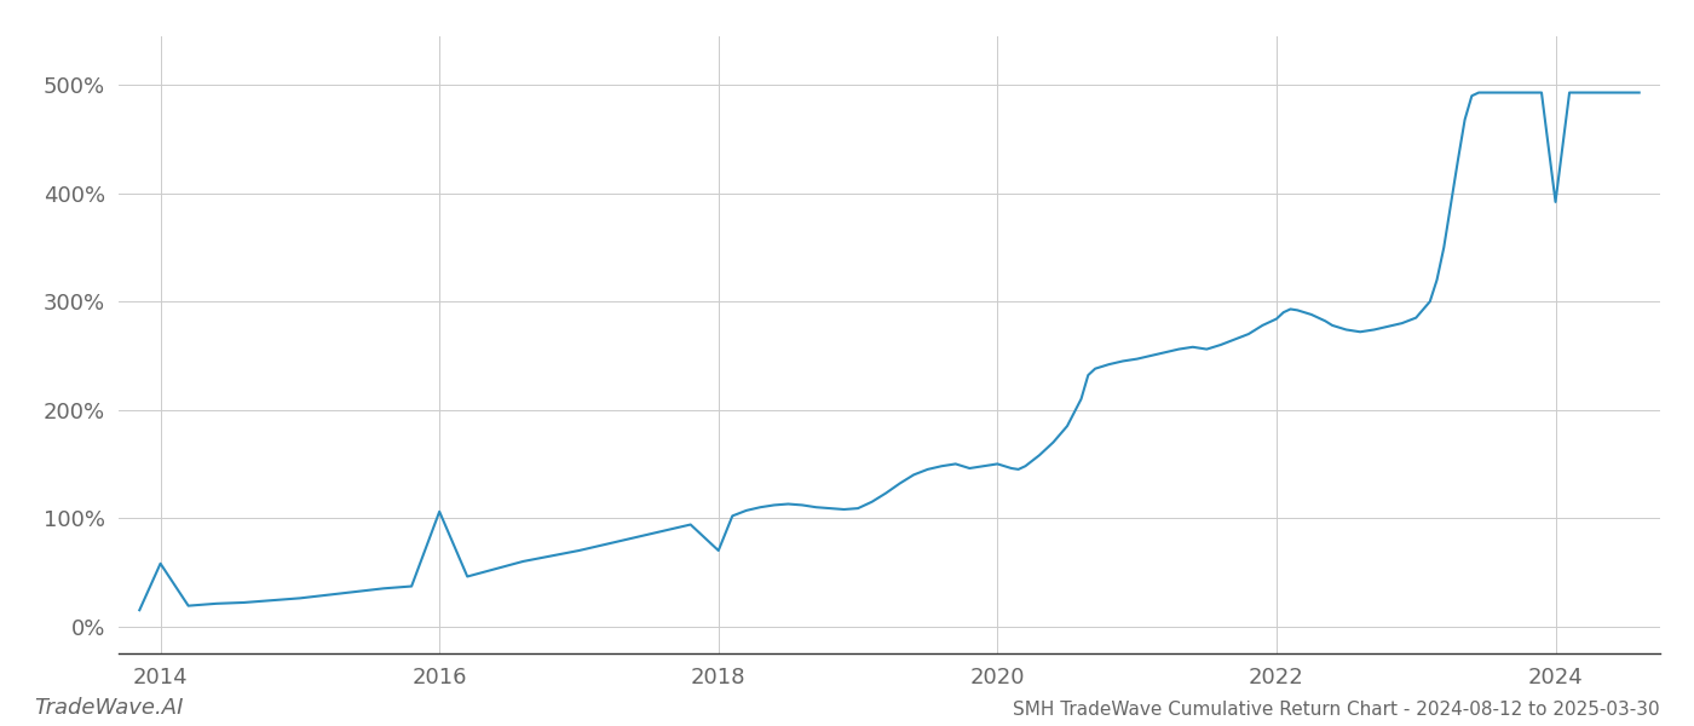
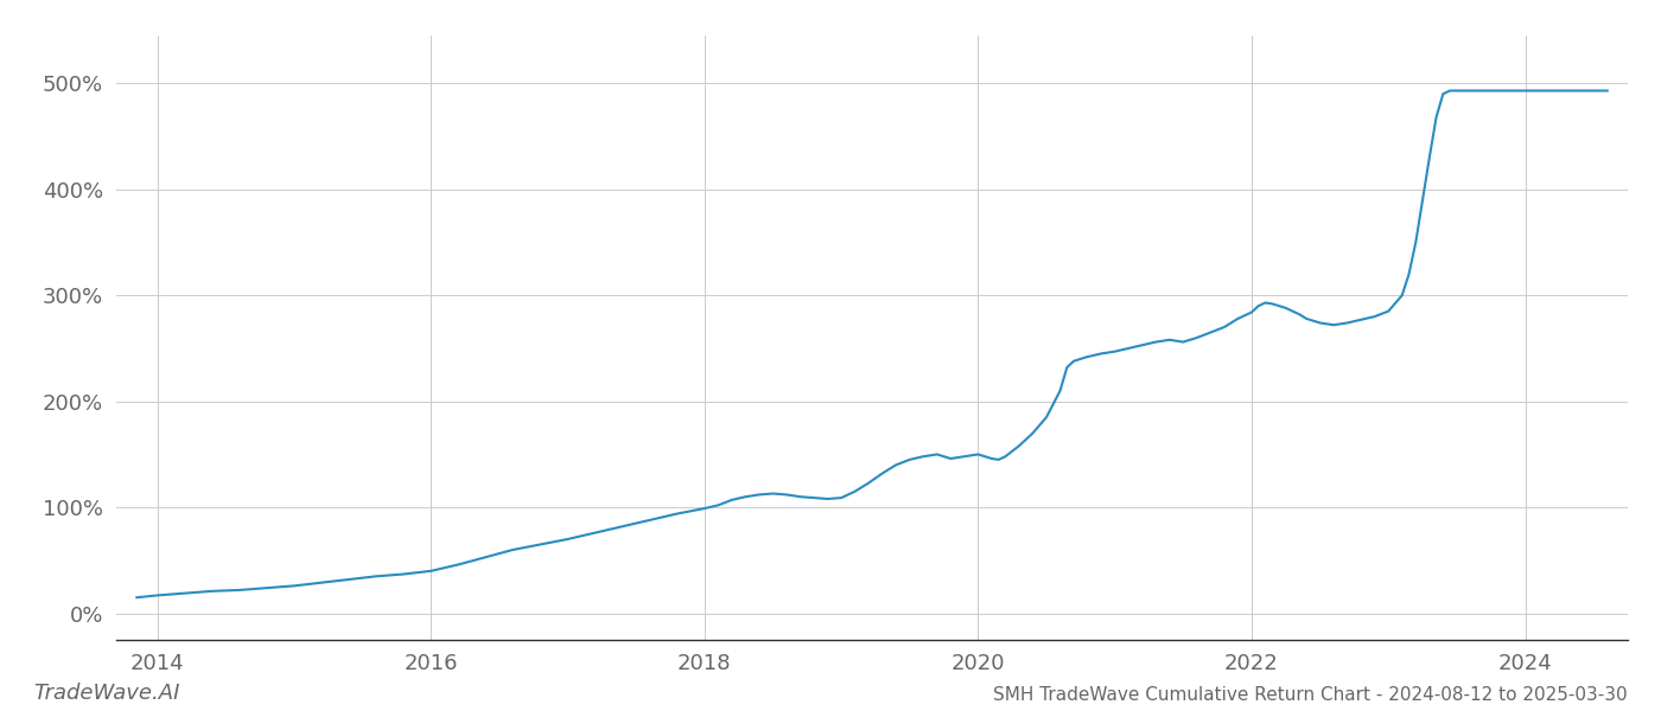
2014: 58% -> 17%
2016: 106% -> 40%
2018: 70% -> 99%
2024: 392% -> 493%
